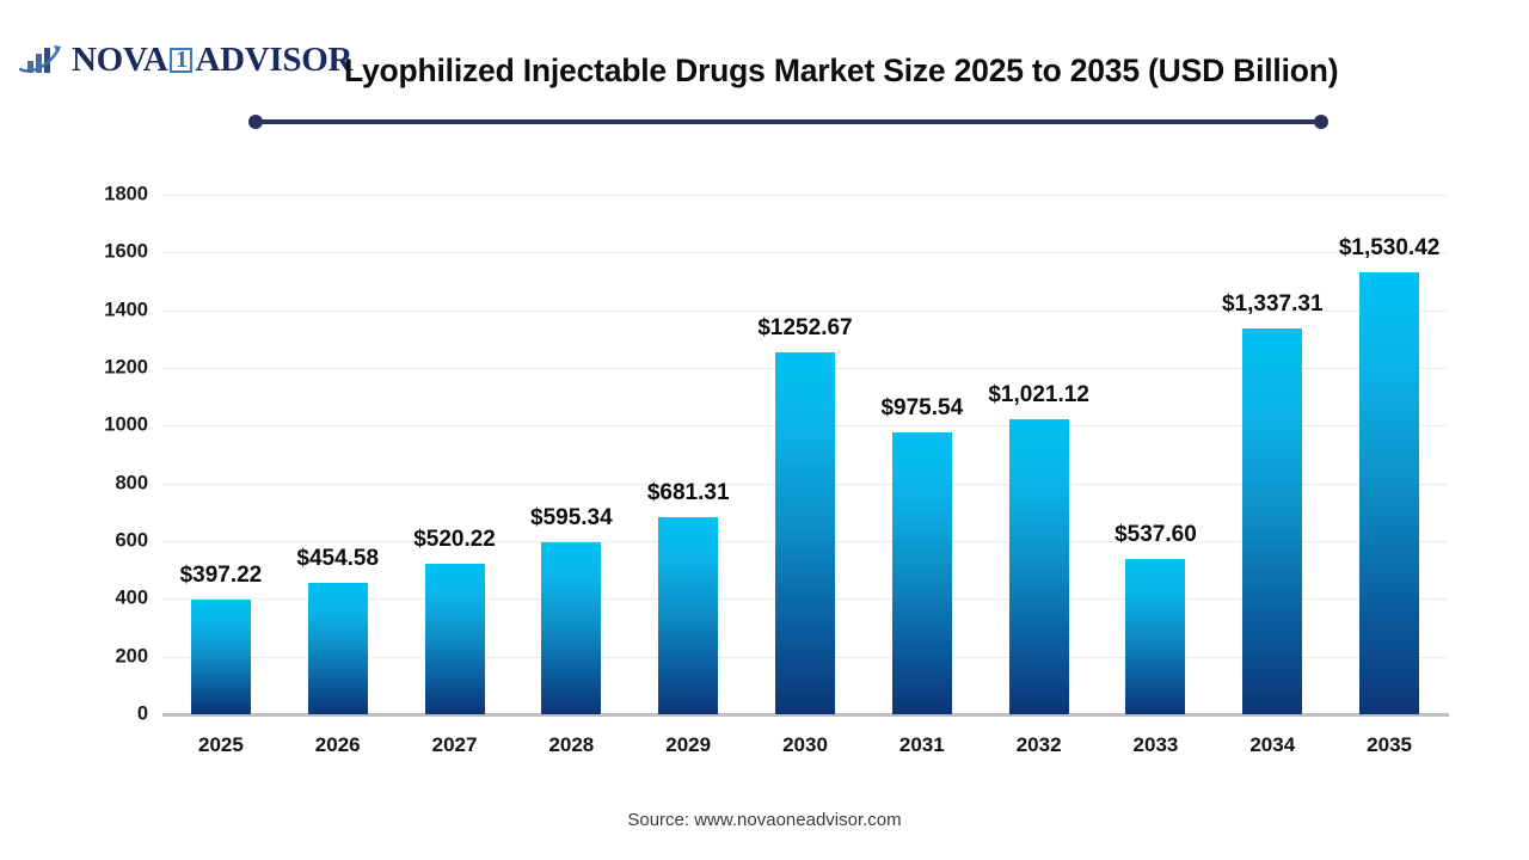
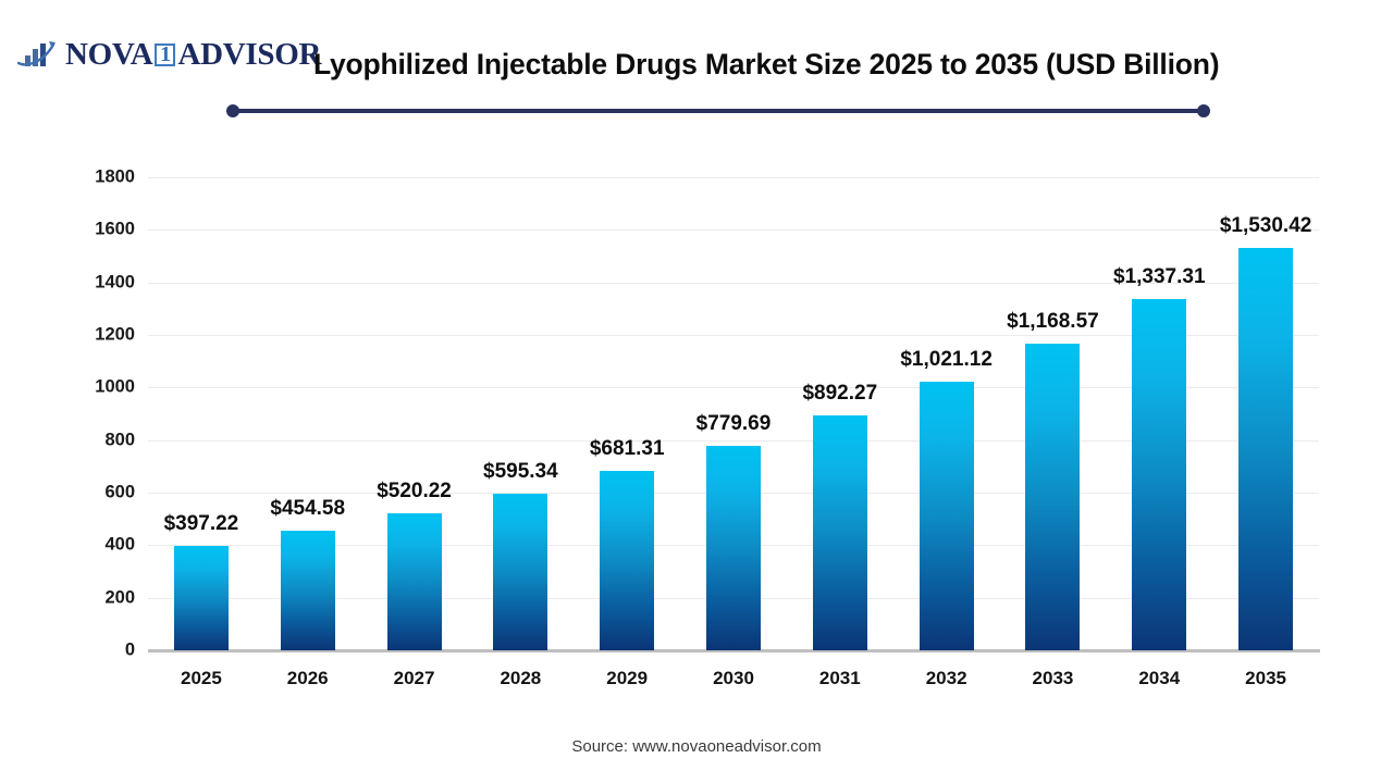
2030: $1252.67 -> $779.69
2031: $975.54 -> $892.27
2033: $537.60 -> $1,168.57
